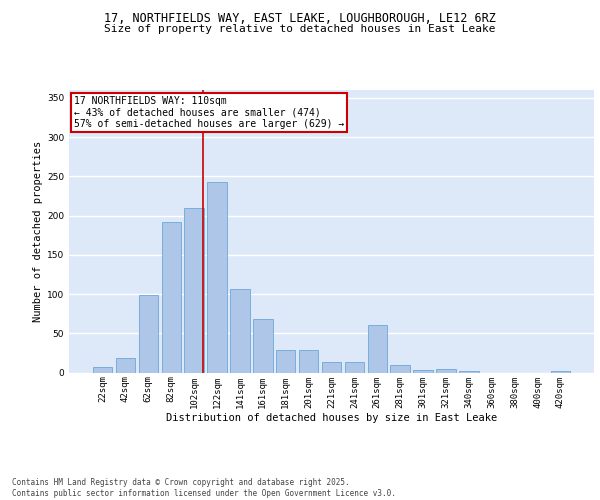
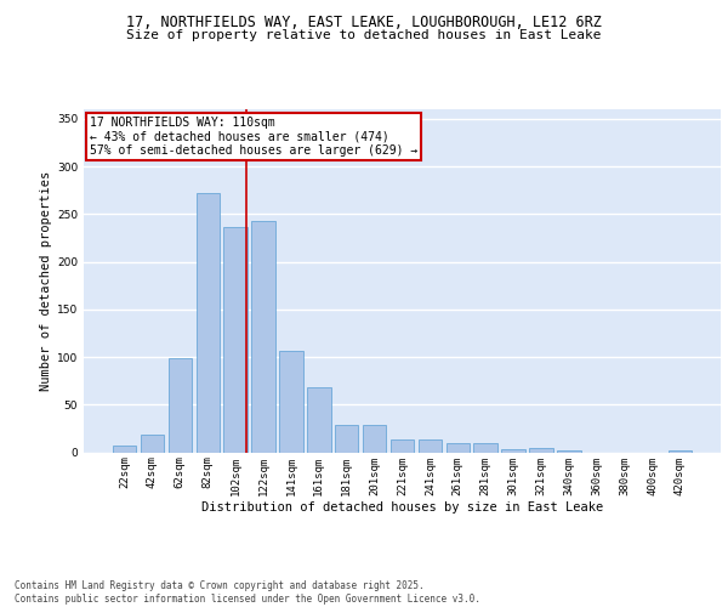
82sqm: 192 -> 272
102sqm: 210 -> 236
261sqm: 60 -> 9
